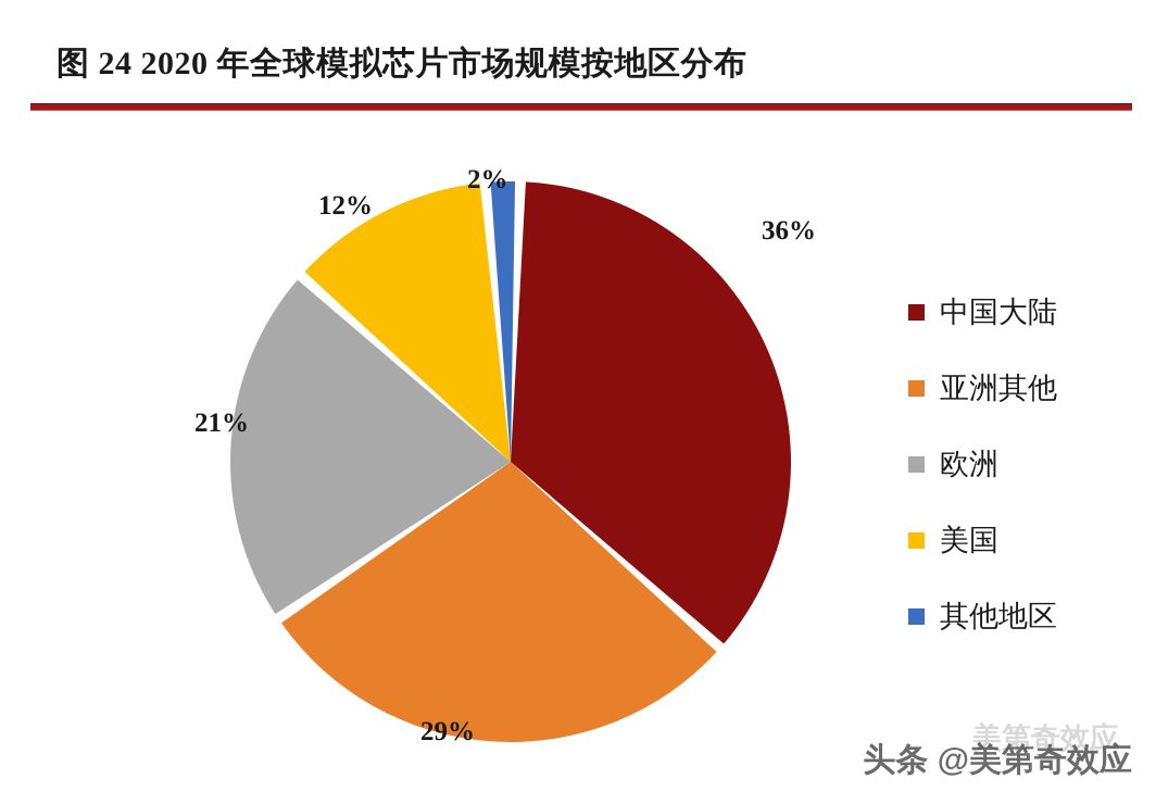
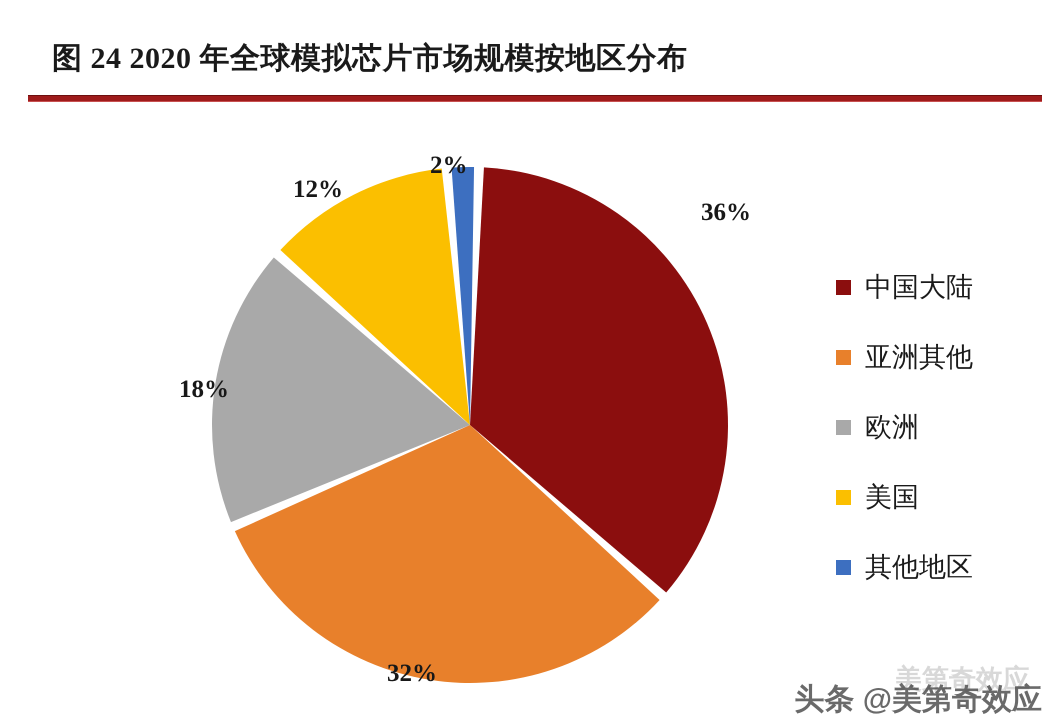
亚洲其他: 29% -> 32%
欧洲: 21% -> 18%
